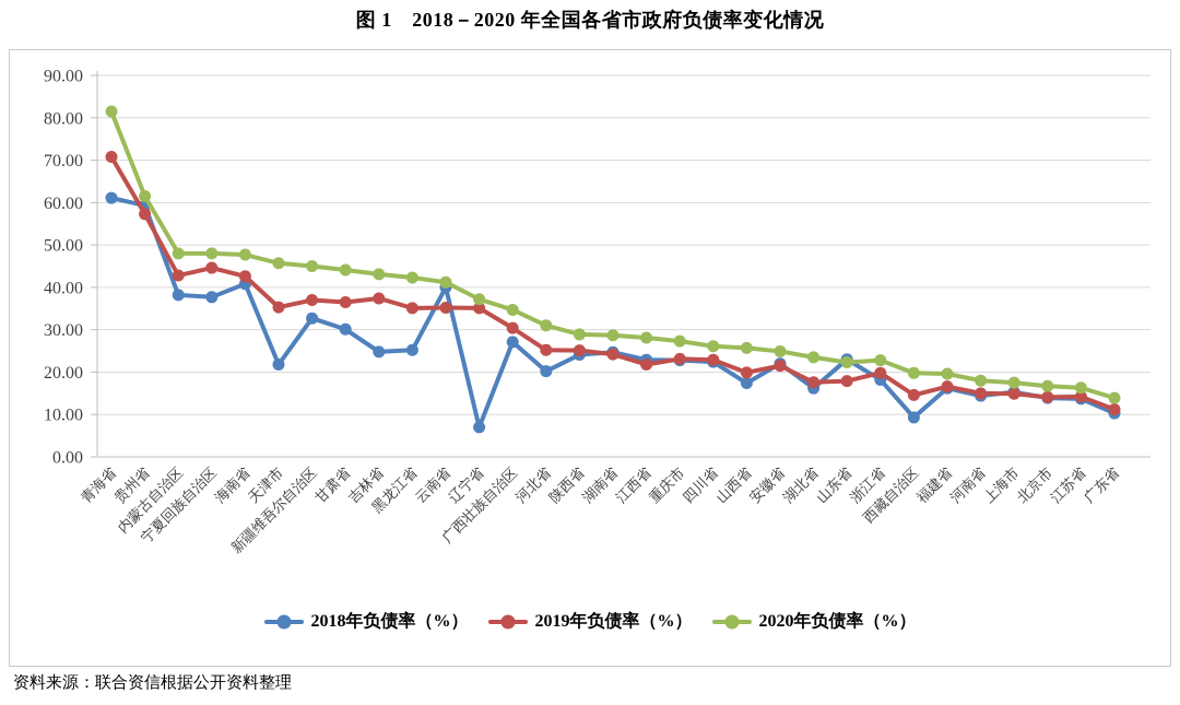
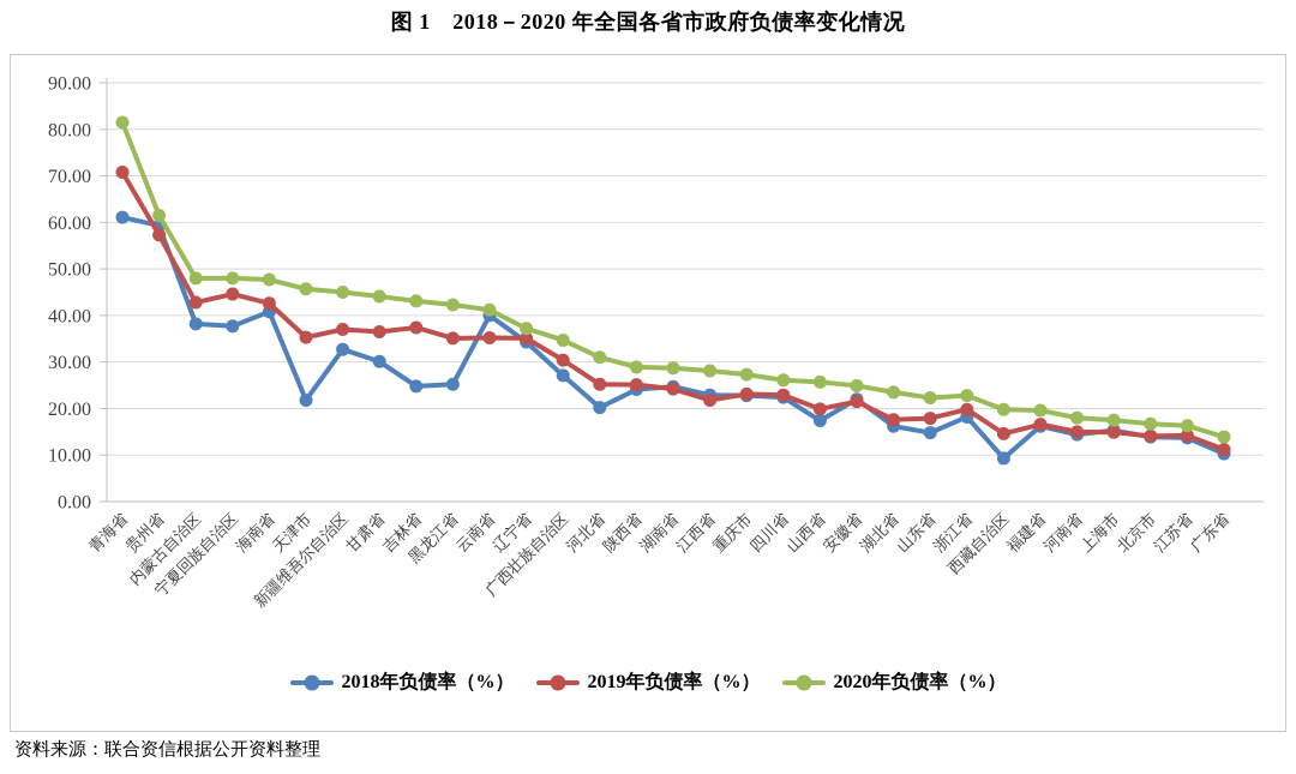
2018年负债率（%）/辽宁省: 7 -> 34
2018年负债率（%）/山东省: 23 -> 15
